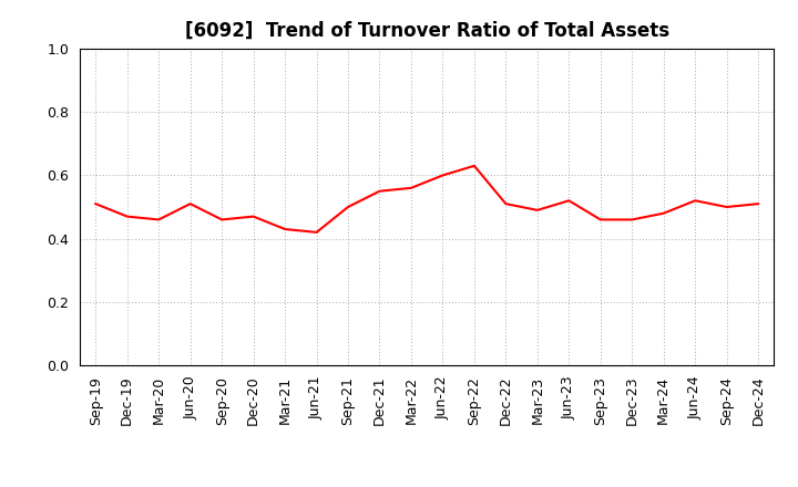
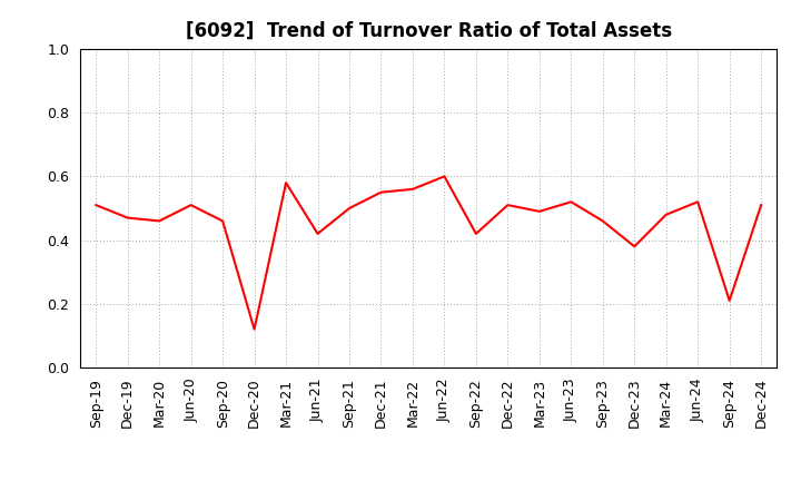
Dec-20: 0.47 -> 0.12
Mar-21: 0.43 -> 0.58
Sep-22: 0.63 -> 0.42
Dec-23: 0.46 -> 0.38
Sep-24: 0.50 -> 0.21
